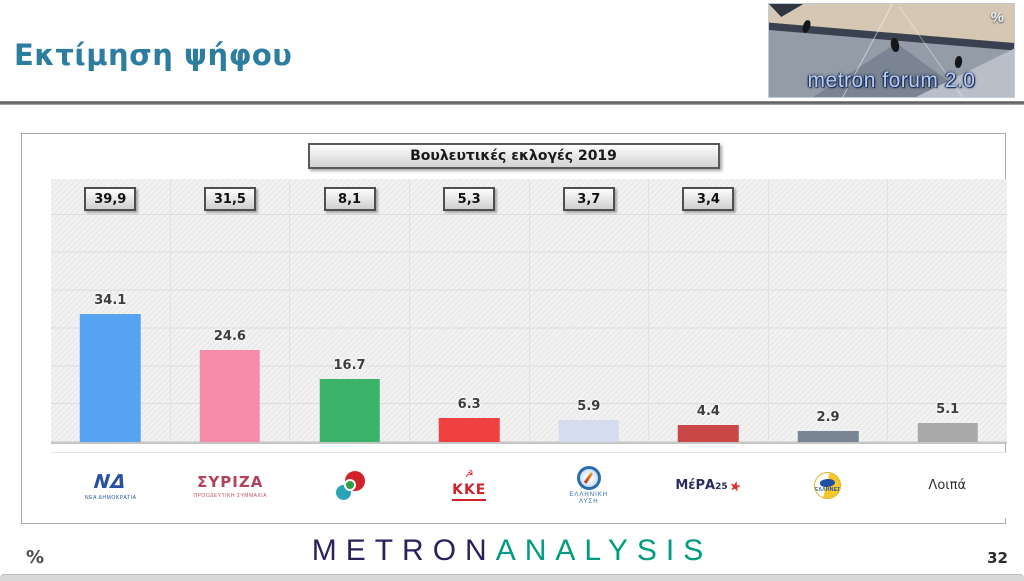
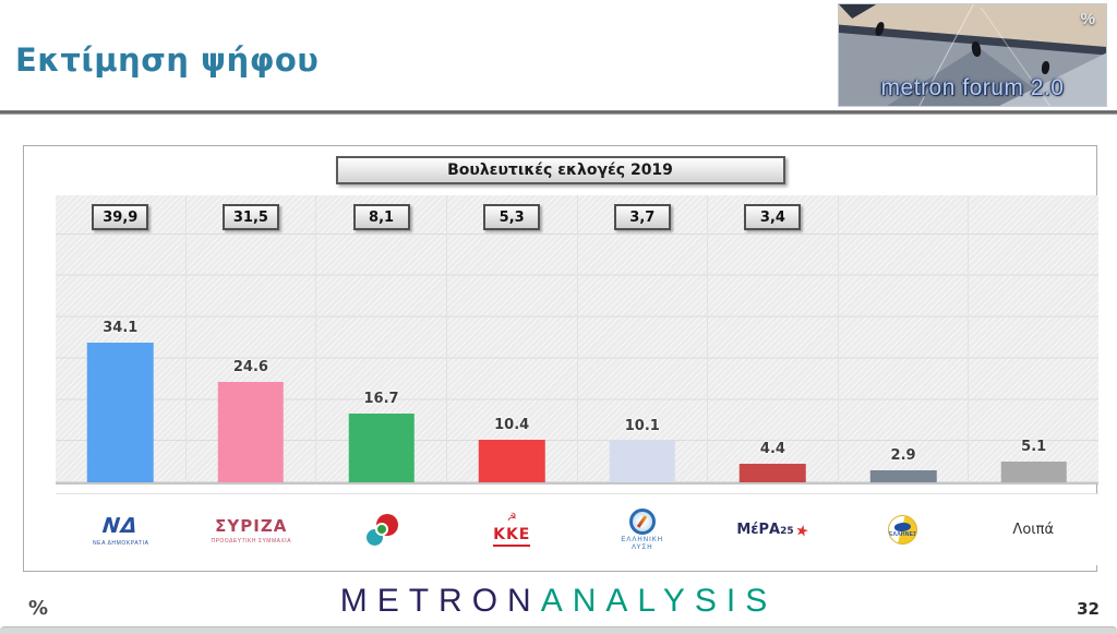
Εκτίμηση ψήφου/ΚΚΕ: 6.3 -> 10.4
Εκτίμηση ψήφου/ΕΛΛΗΝΙΚΗ ΛΥΣΗ: 5.9 -> 10.1
